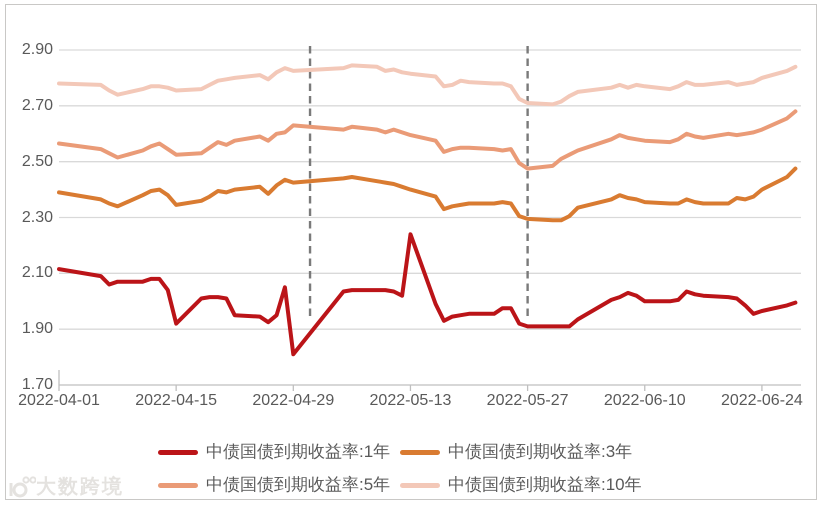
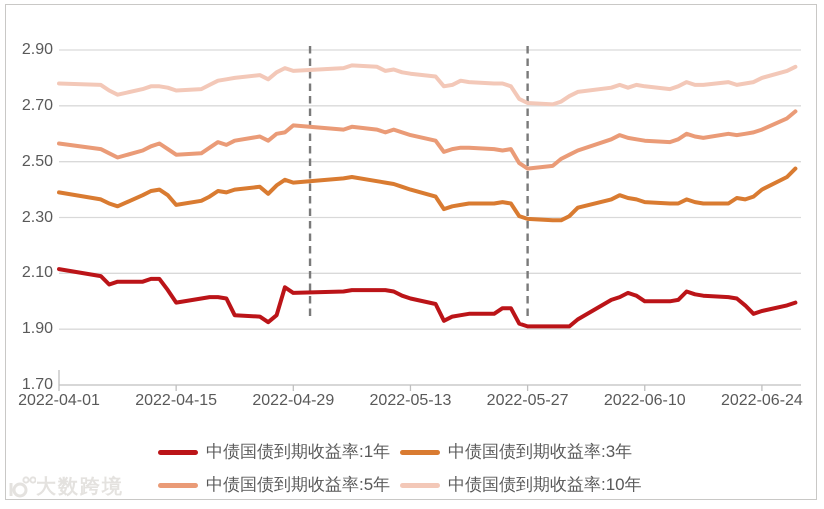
中债国债到期收益率:1年/2022-04-15: 1.92 -> 2.00
中债国债到期收益率:1年/2022-04-29: 1.81 -> 2.03
中债国债到期收益率:1年/2022-05-13: 2.24 -> 2.01
